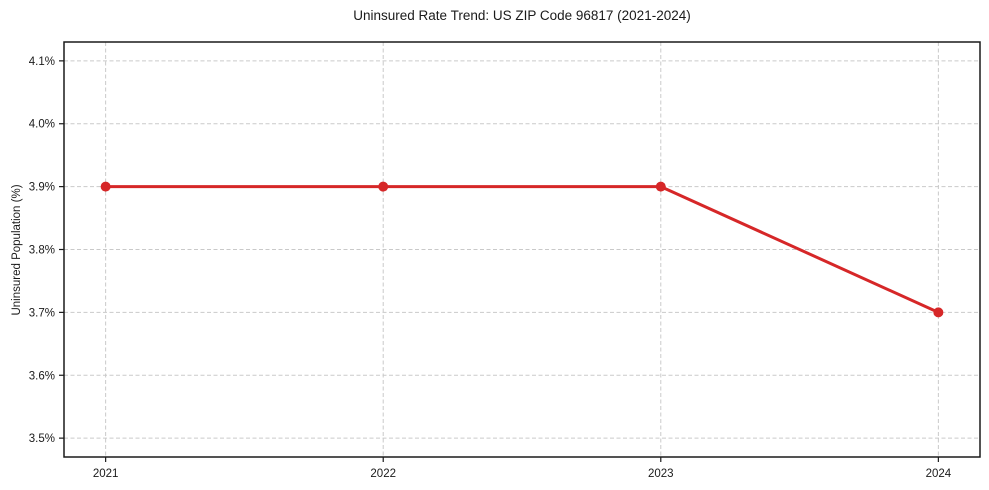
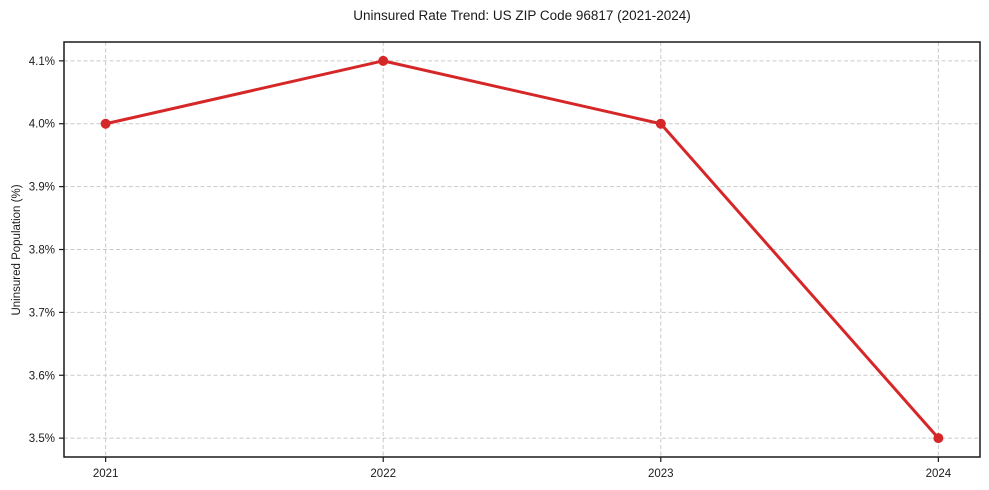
2021: 3.9% -> 4.0%
2022: 3.9% -> 4.1%
2023: 3.9% -> 4.0%
2024: 3.7% -> 3.5%
